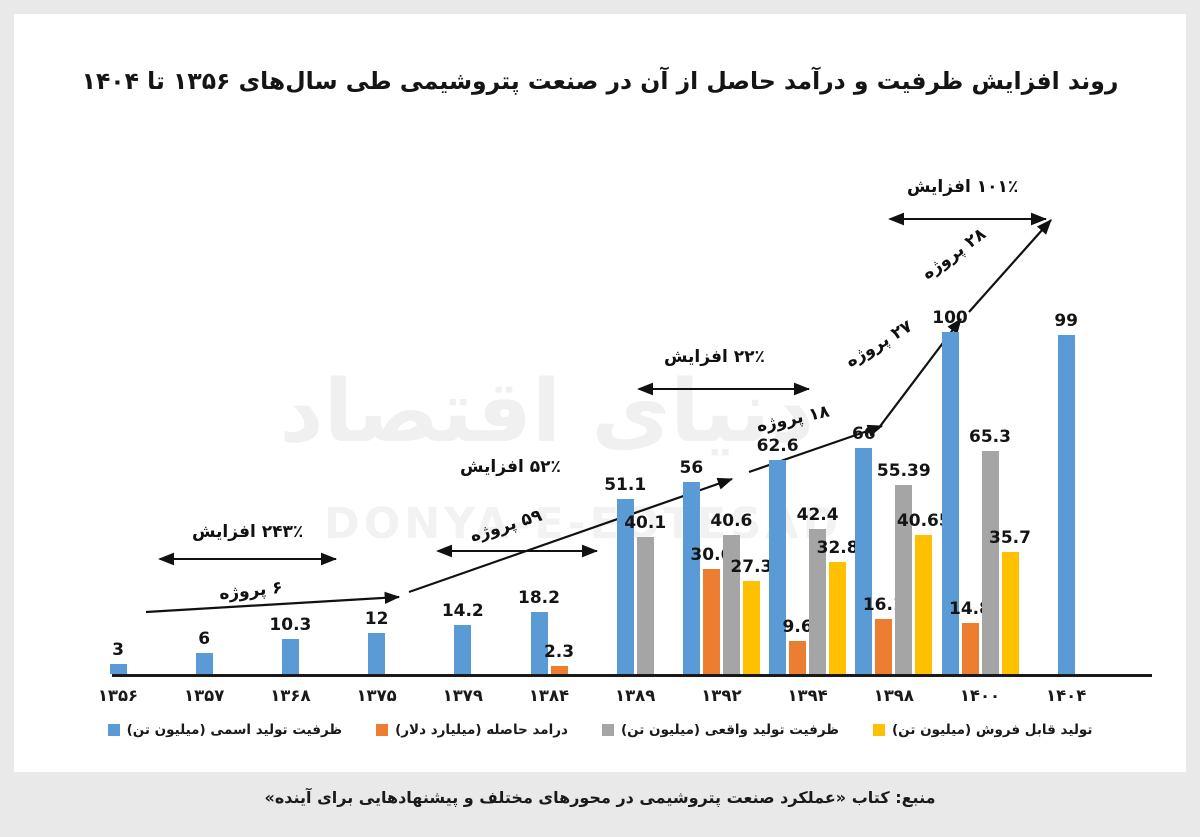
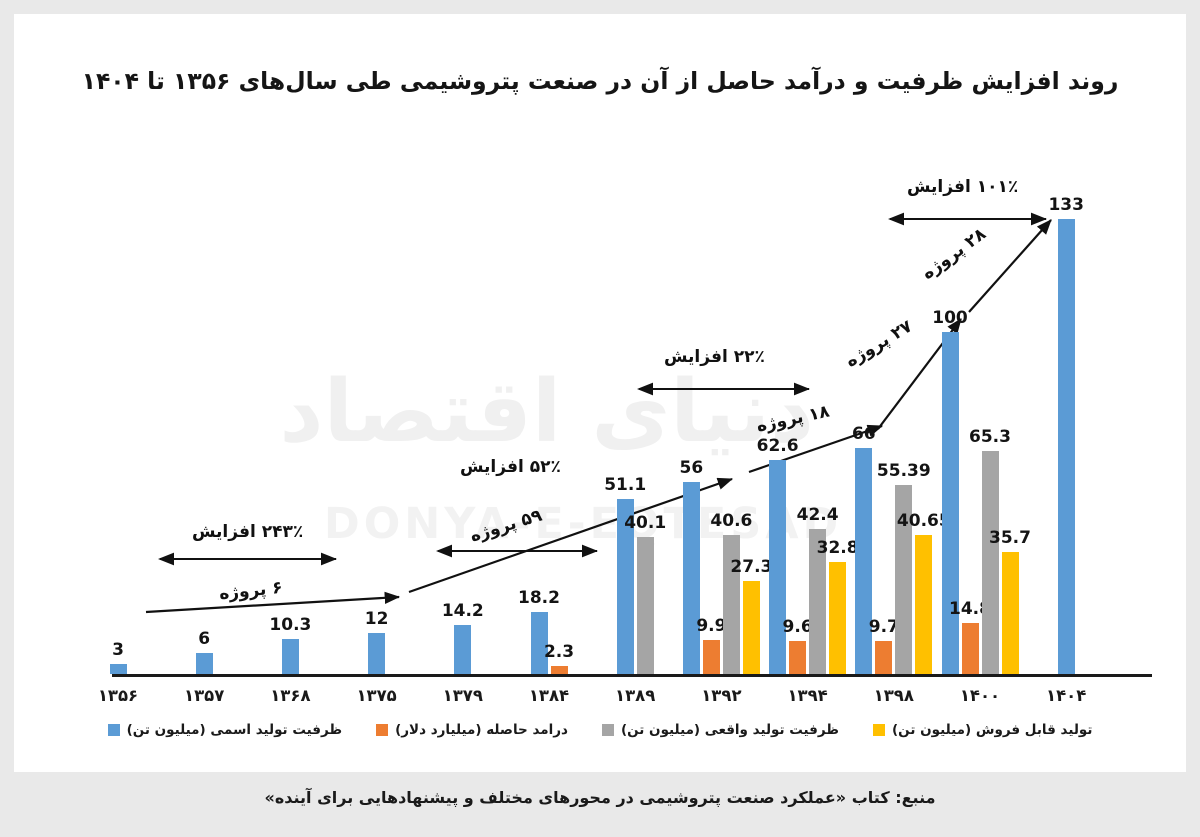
درامد حاصله (میلیارد دلار)/۱۳۹۲: 30.6 -> 9.9
درامد حاصله (میلیارد دلار)/۱۳۹۸: 16.1 -> 9.7
ظرفیت تولید اسمی (میلیون تن)/۱۴۰۴: 99 -> 133
